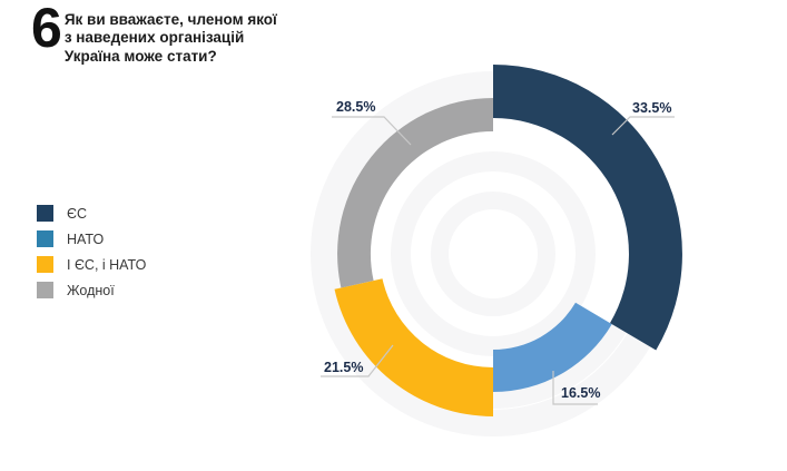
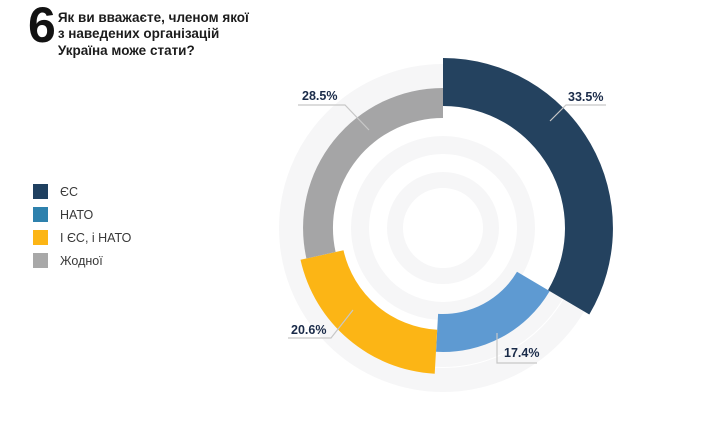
НАТО: 16.5% -> 17.4%
І ЄС, і НАТО: 21.5% -> 20.6%
